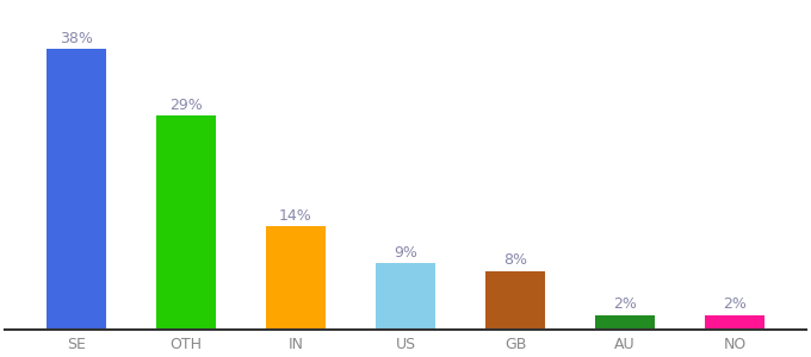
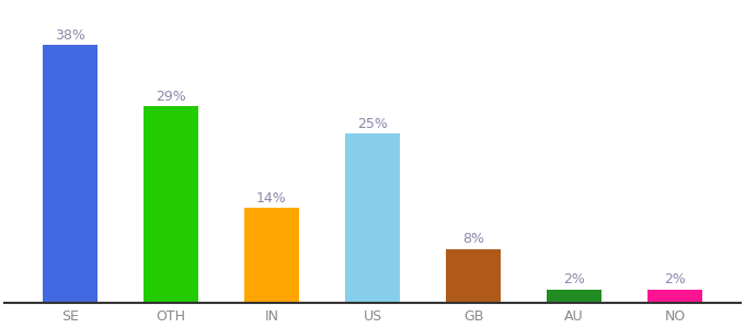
US: 9% -> 25%
